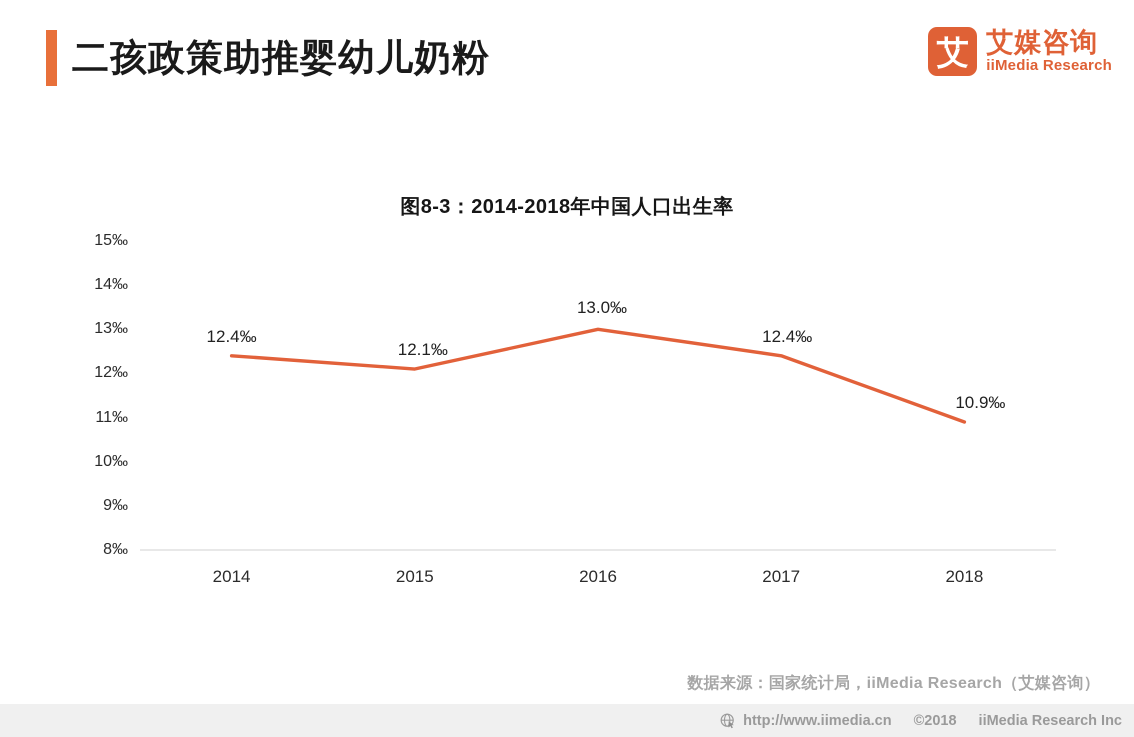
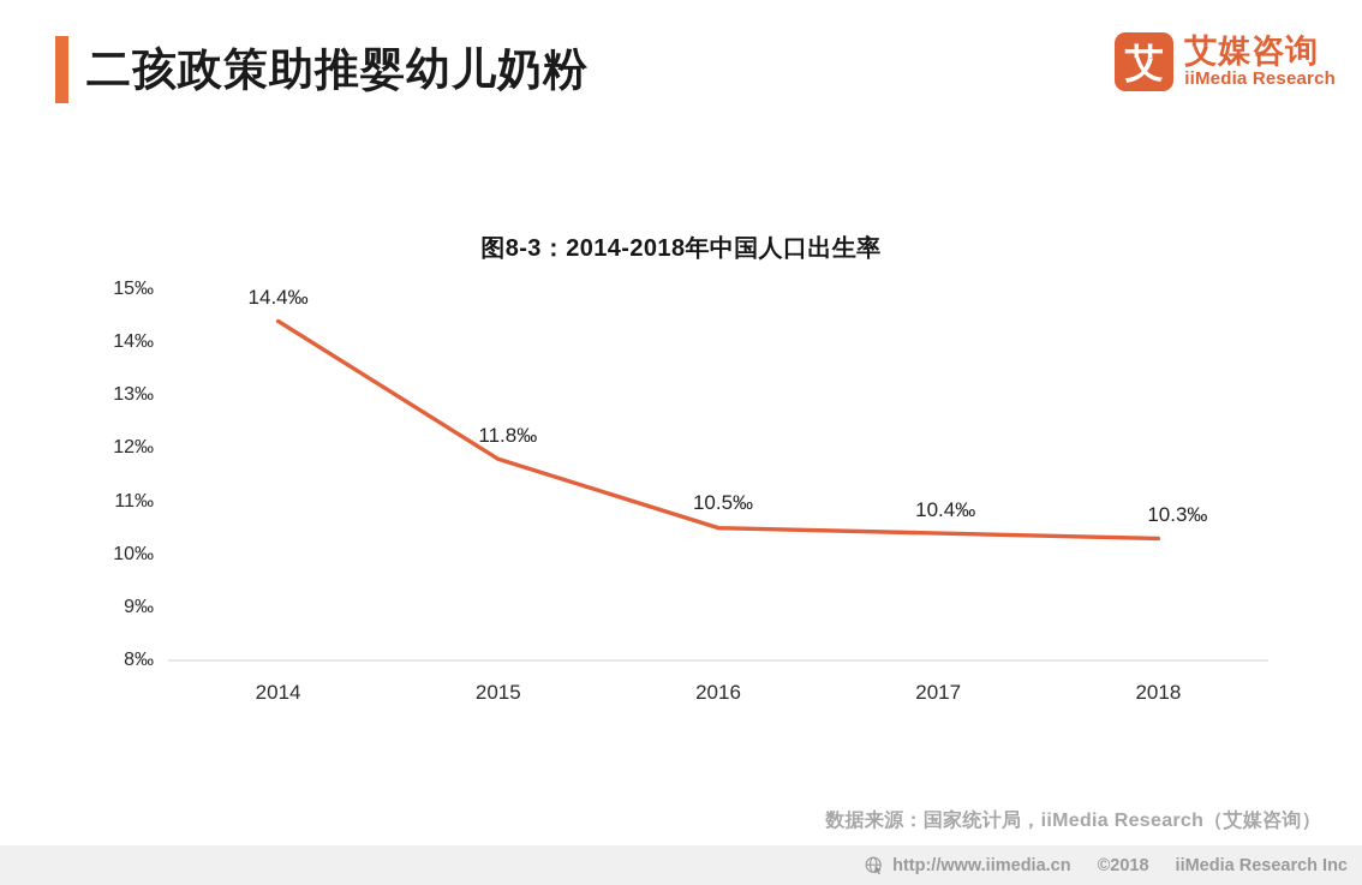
2014: 12.4 -> 14.4
2015: 12.1 -> 11.8
2016: 13.0 -> 10.5
2017: 12.4 -> 10.4
2018: 10.9 -> 10.3
